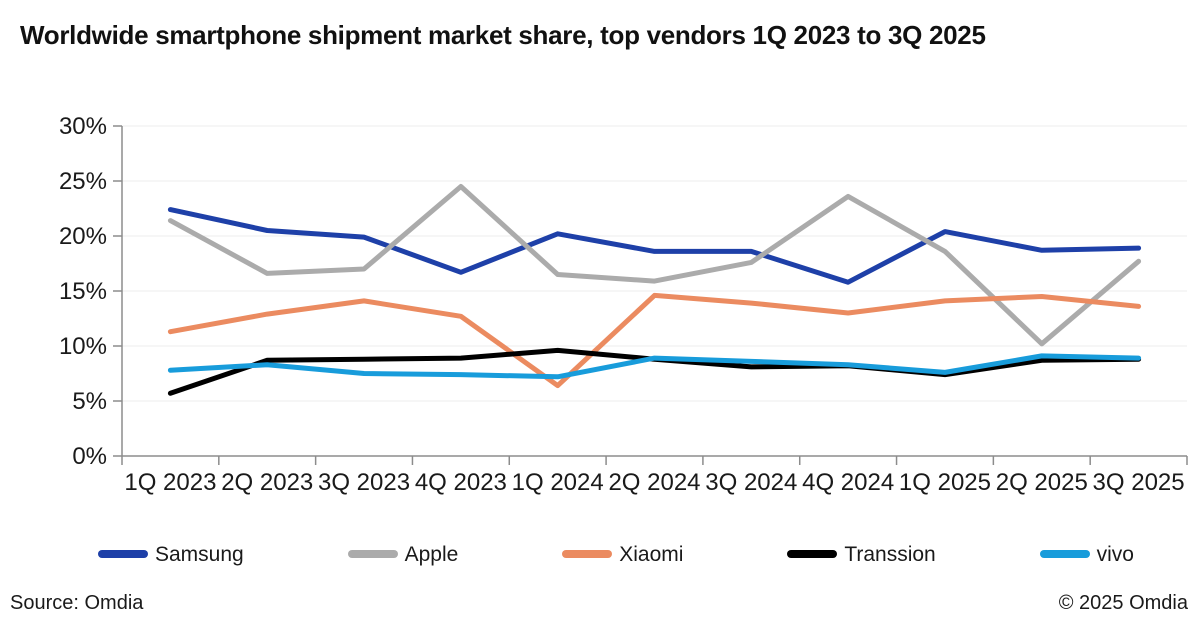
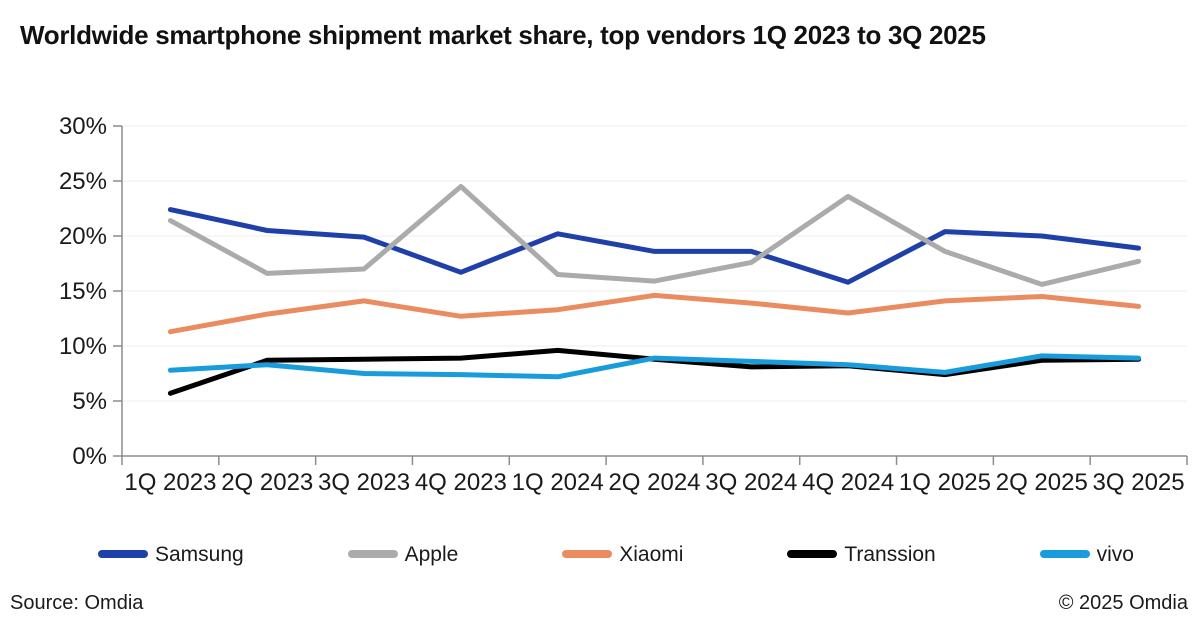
Xiaomi/1Q 2024: 6.4% -> 13.3%
Samsung/2Q 2025: 18.7% -> 20.0%
Apple/2Q 2025: 10.2% -> 15.6%
